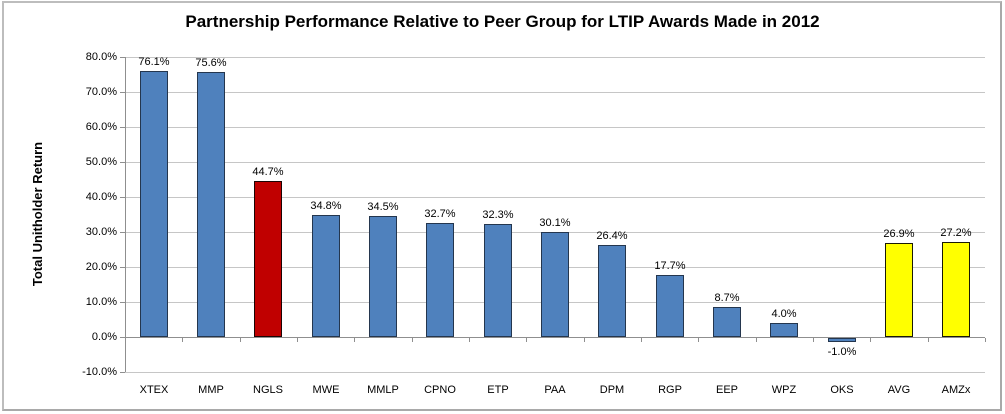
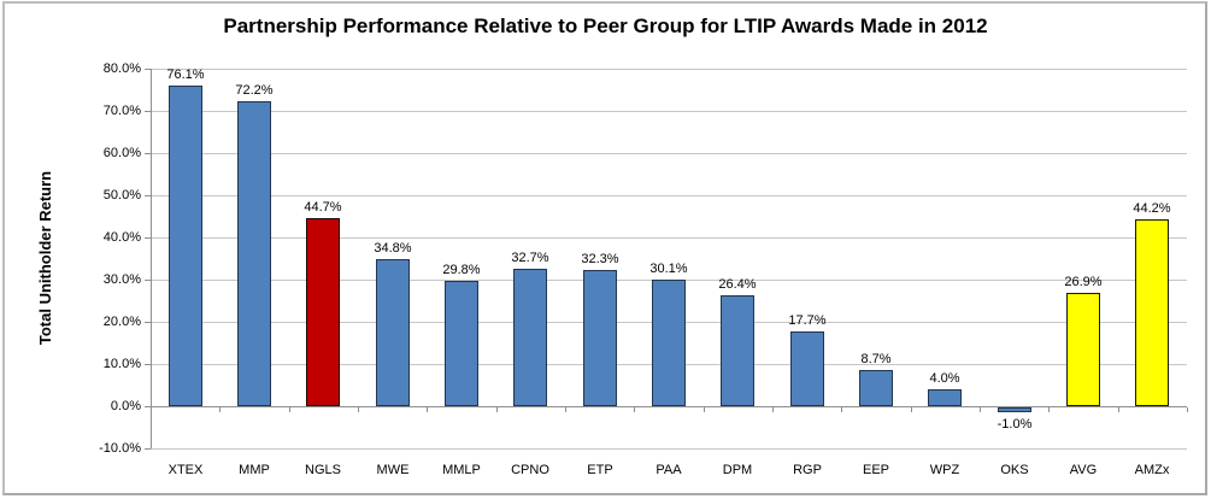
MMP: 75.6% -> 72.2%
MMLP: 34.5% -> 29.8%
AMZx: 27.2% -> 44.2%
